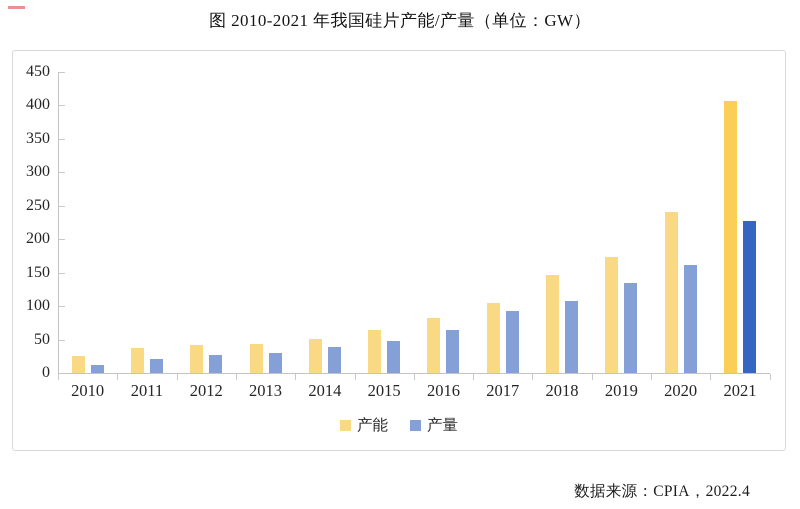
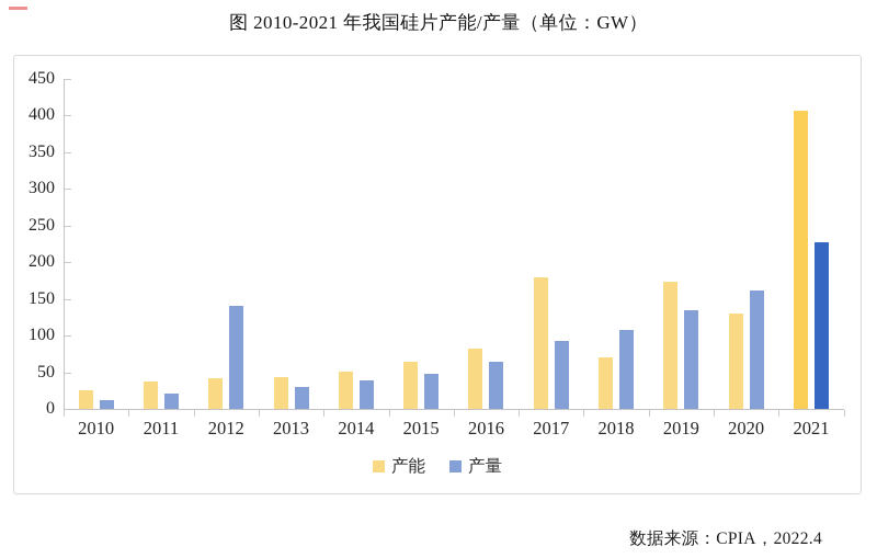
产量/2012: 30 -> 140
产能/2017: 100 -> 180
产能/2018: 150 -> 70
产能/2020: 240 -> 130
